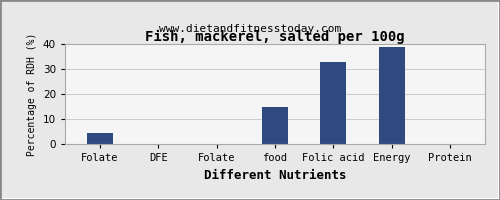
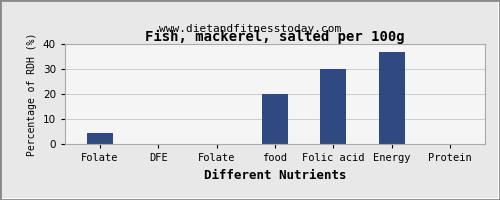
food: 15.0 -> 20.0
Folic acid: 33.0 -> 30.0
Energy: 39.0 -> 37.0
